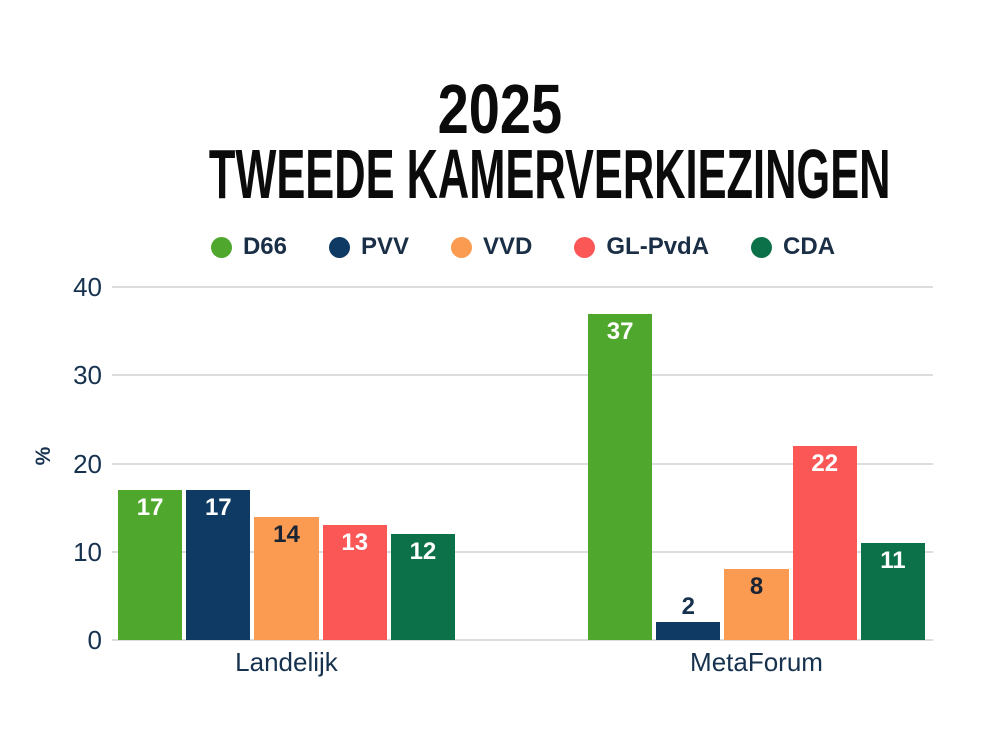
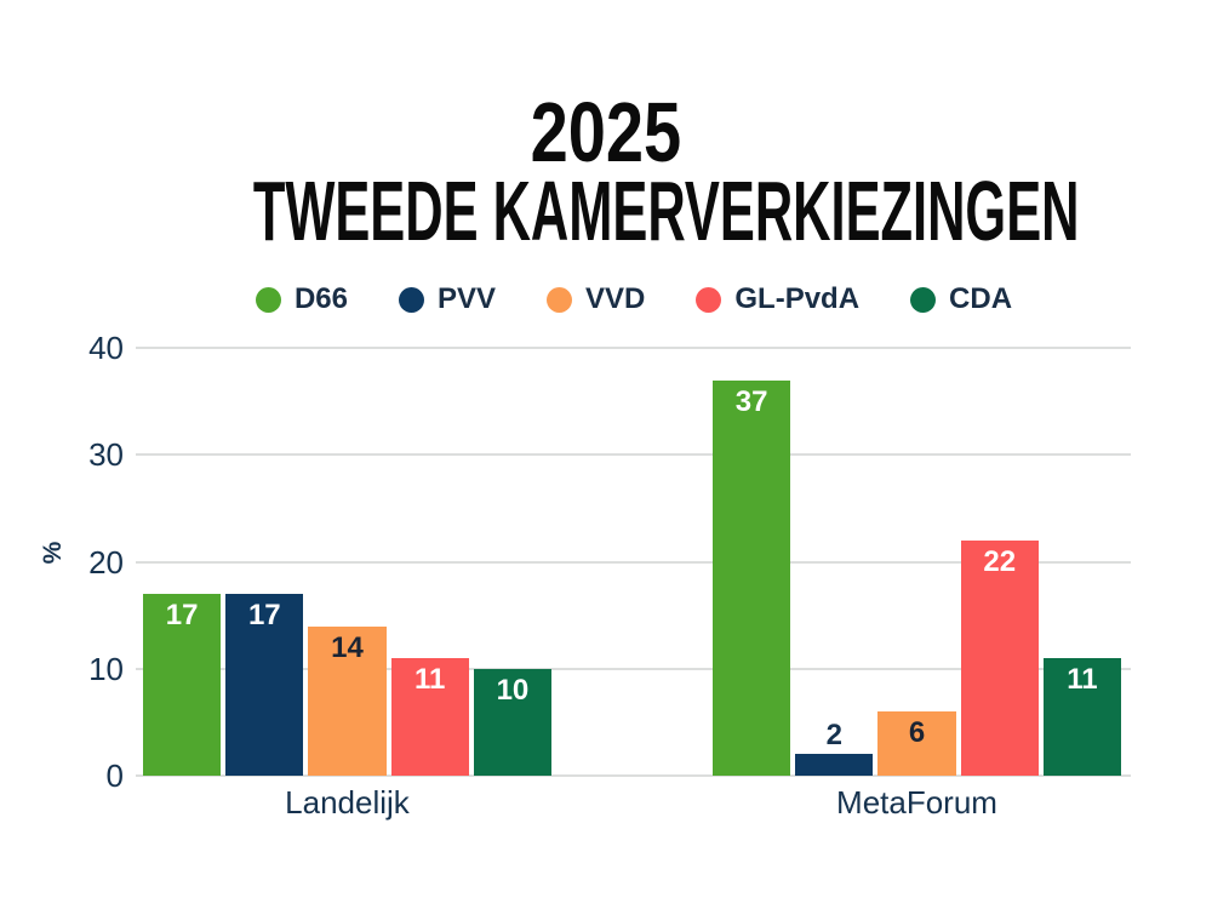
GL-PvdA/Landelijk: 13 -> 11
CDA/Landelijk: 12 -> 10
VVD/MetaForum: 8 -> 6
